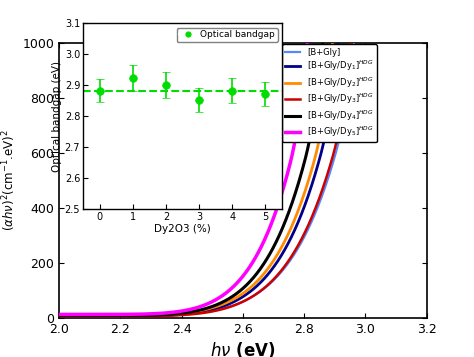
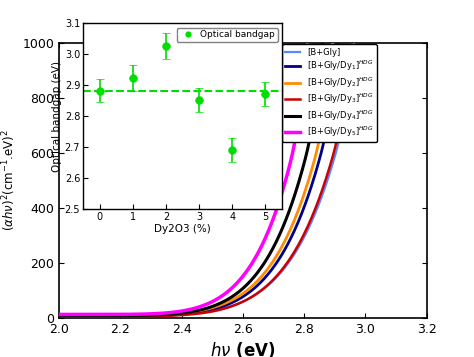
2: 2.900 -> 3.025
4: 2.882 -> 2.690
